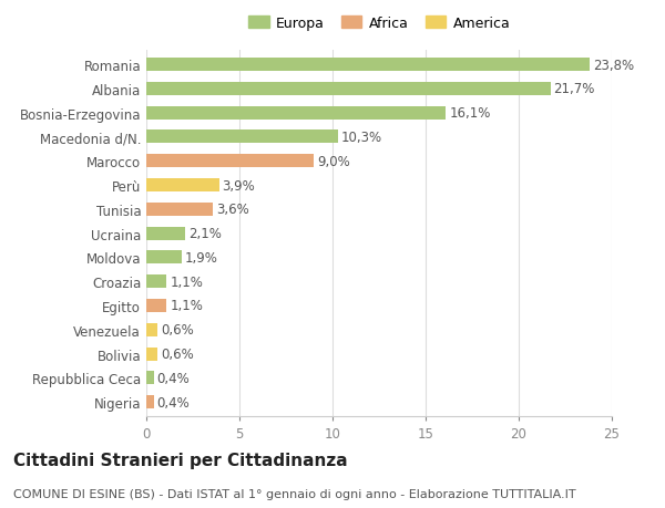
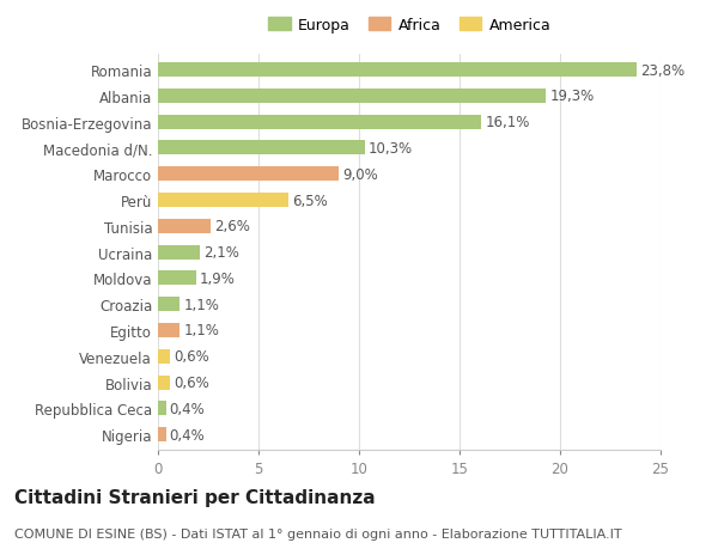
Albania: 21,7% -> 19,3%
Perù: 3,9% -> 6,5%
Tunisia: 3,6% -> 2,6%
